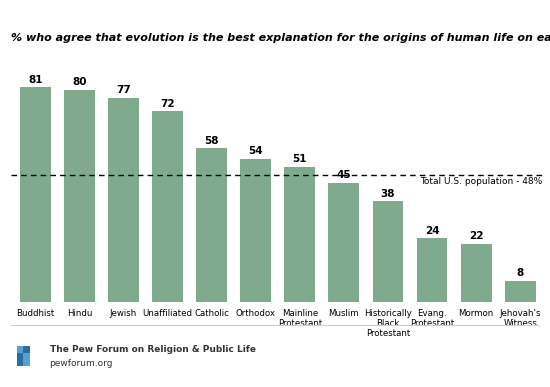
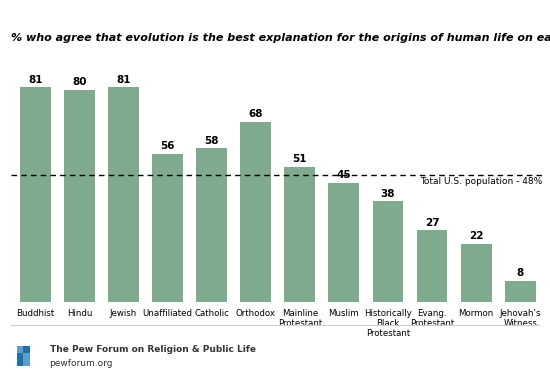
Jewish: 77 -> 81
Unaffiliated: 72 -> 56
Orthodox: 54 -> 68
Evang. Protestant: 24 -> 27
